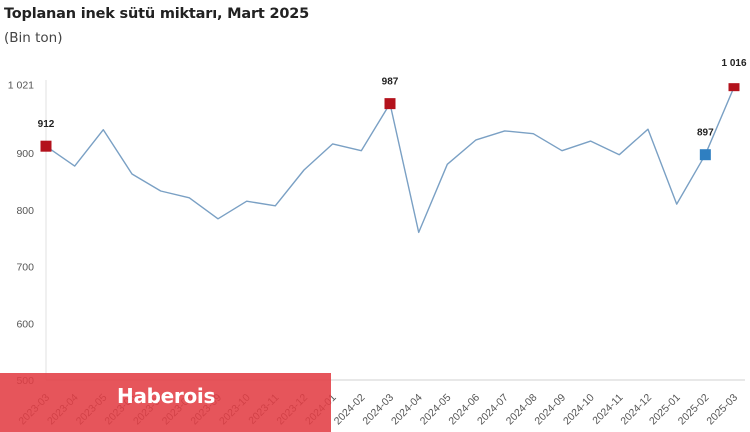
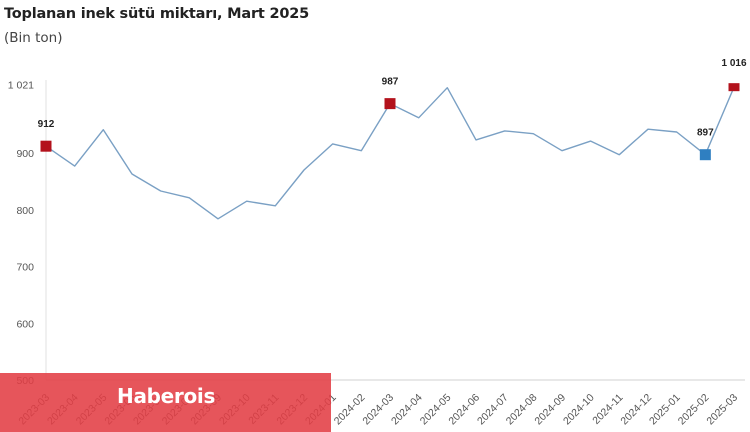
2024-04: 760 -> 960
2024-05: 880 -> 1020
2025-01: 810 -> 940
